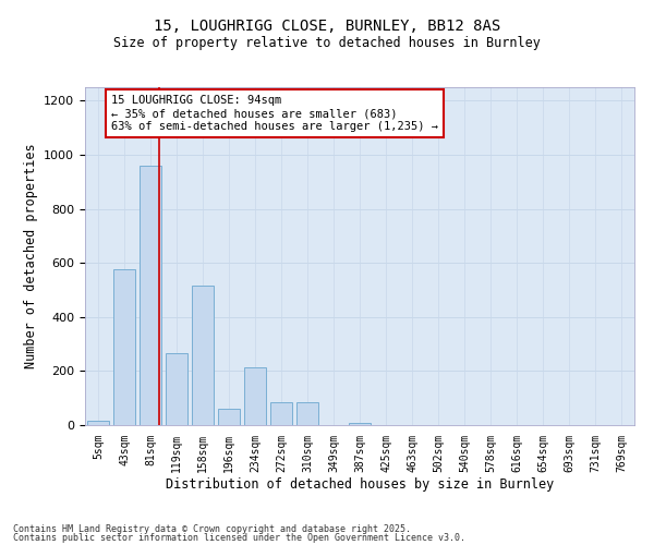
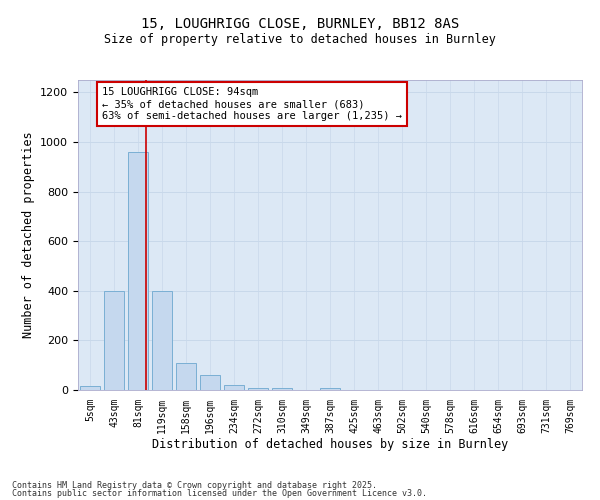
43sqm: 575 -> 400
119sqm: 265 -> 400
158sqm: 515 -> 110
234sqm: 215 -> 20
272sqm: 85 -> 10
310sqm: 85 -> 10
